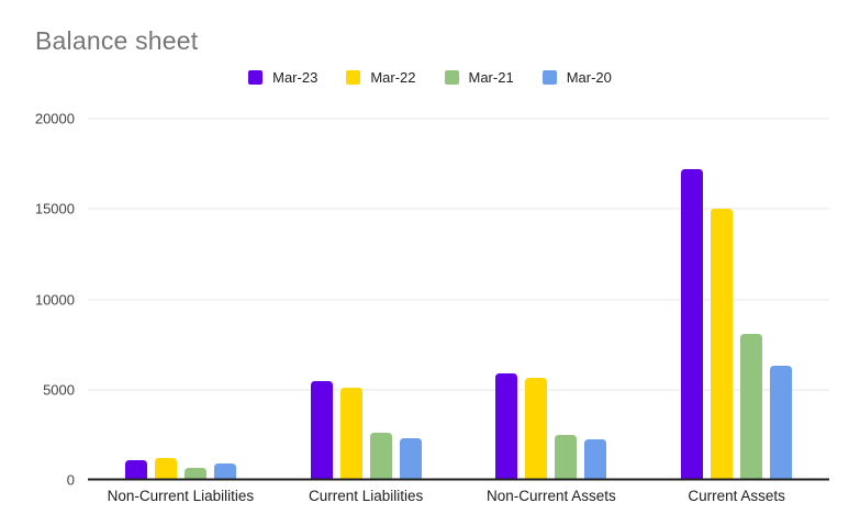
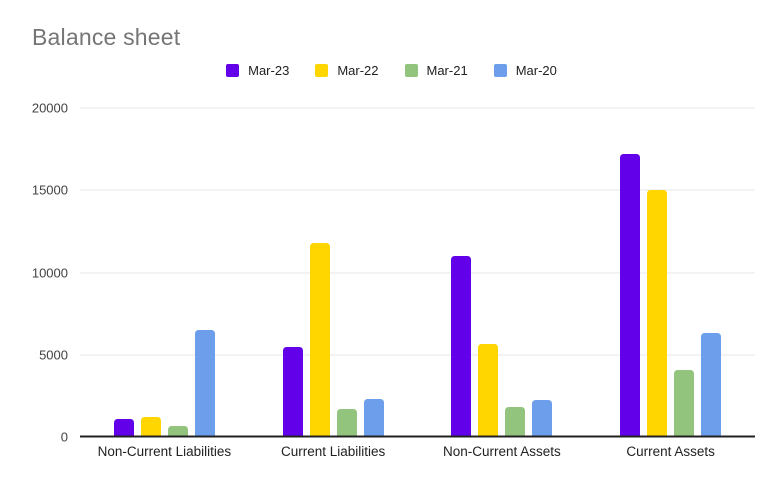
Mar-20/Non-Current Liabilities: 900 -> 6500
Mar-22/Current Liabilities: 5100 -> 11800
Mar-21/Current Liabilities: 2600 -> 1700
Mar-23/Non-Current Assets: 5900 -> 11000
Mar-21/Non-Current Assets: 2500 -> 1800
Mar-21/Current Assets: 8100 -> 4100
